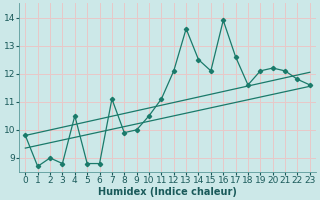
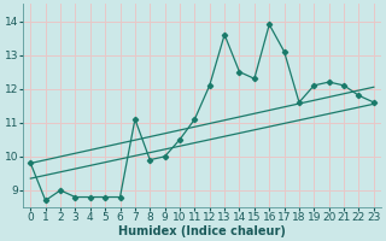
4: 10.5 -> 8.8
15: 12.1 -> 12.3
17: 12.6 -> 13.1
